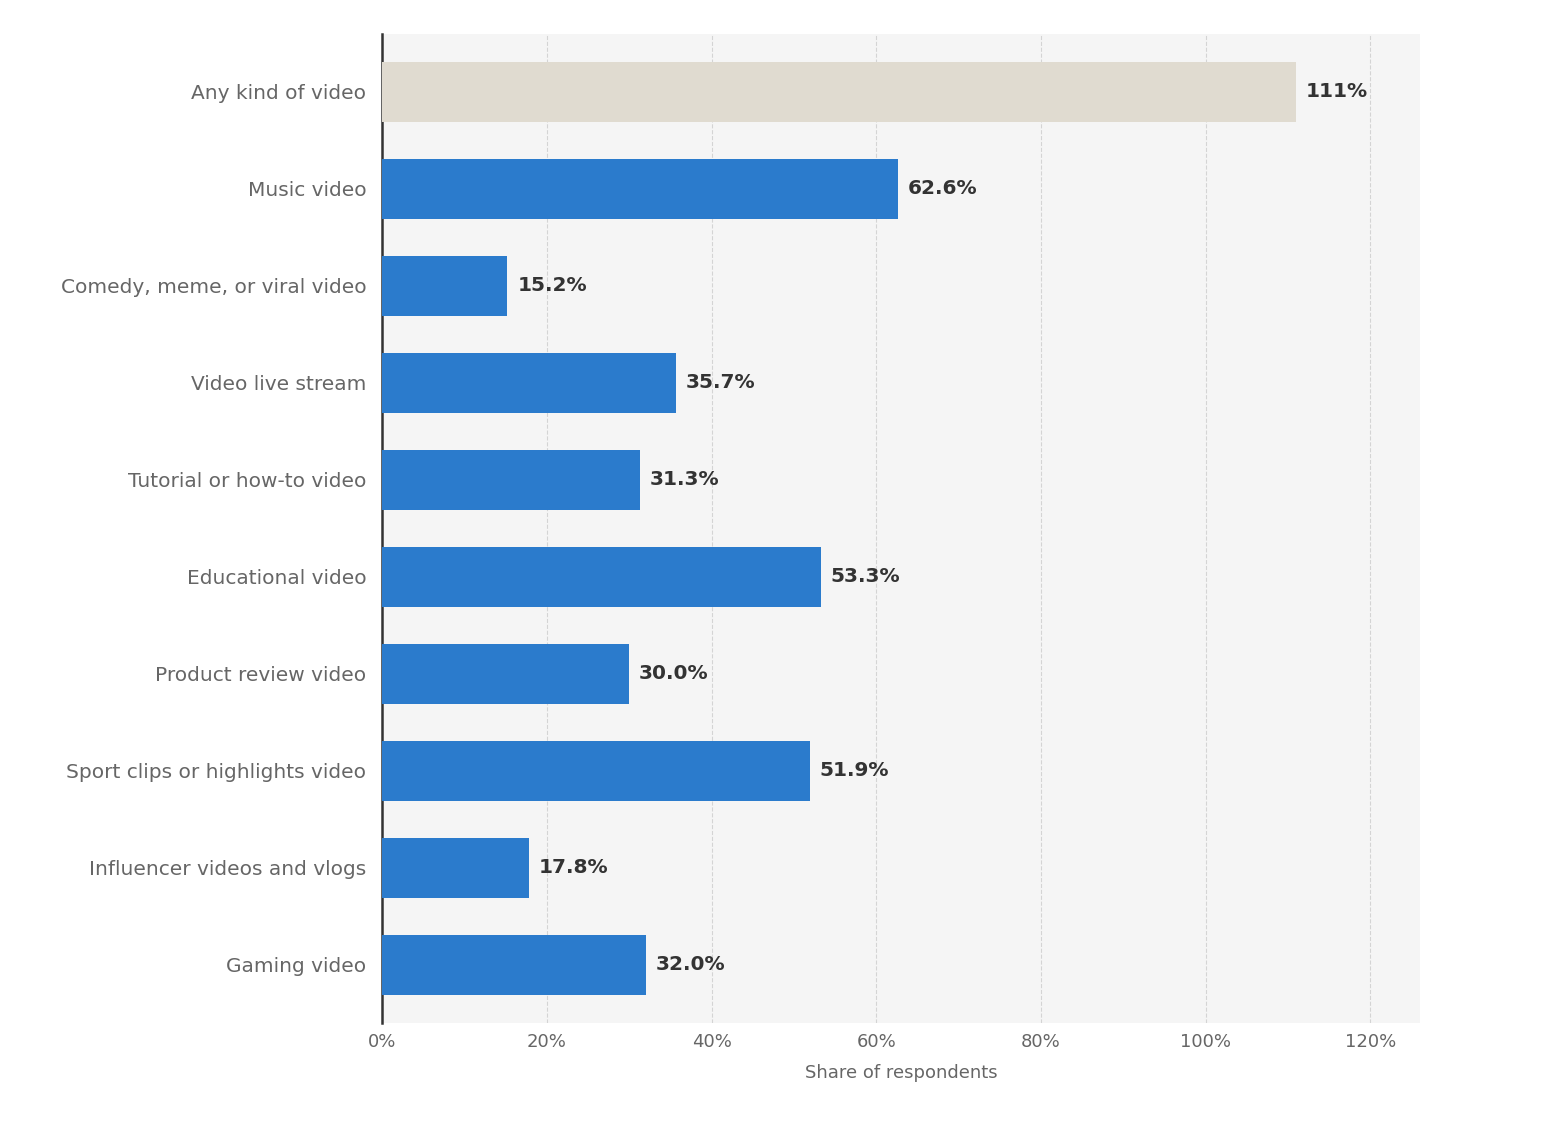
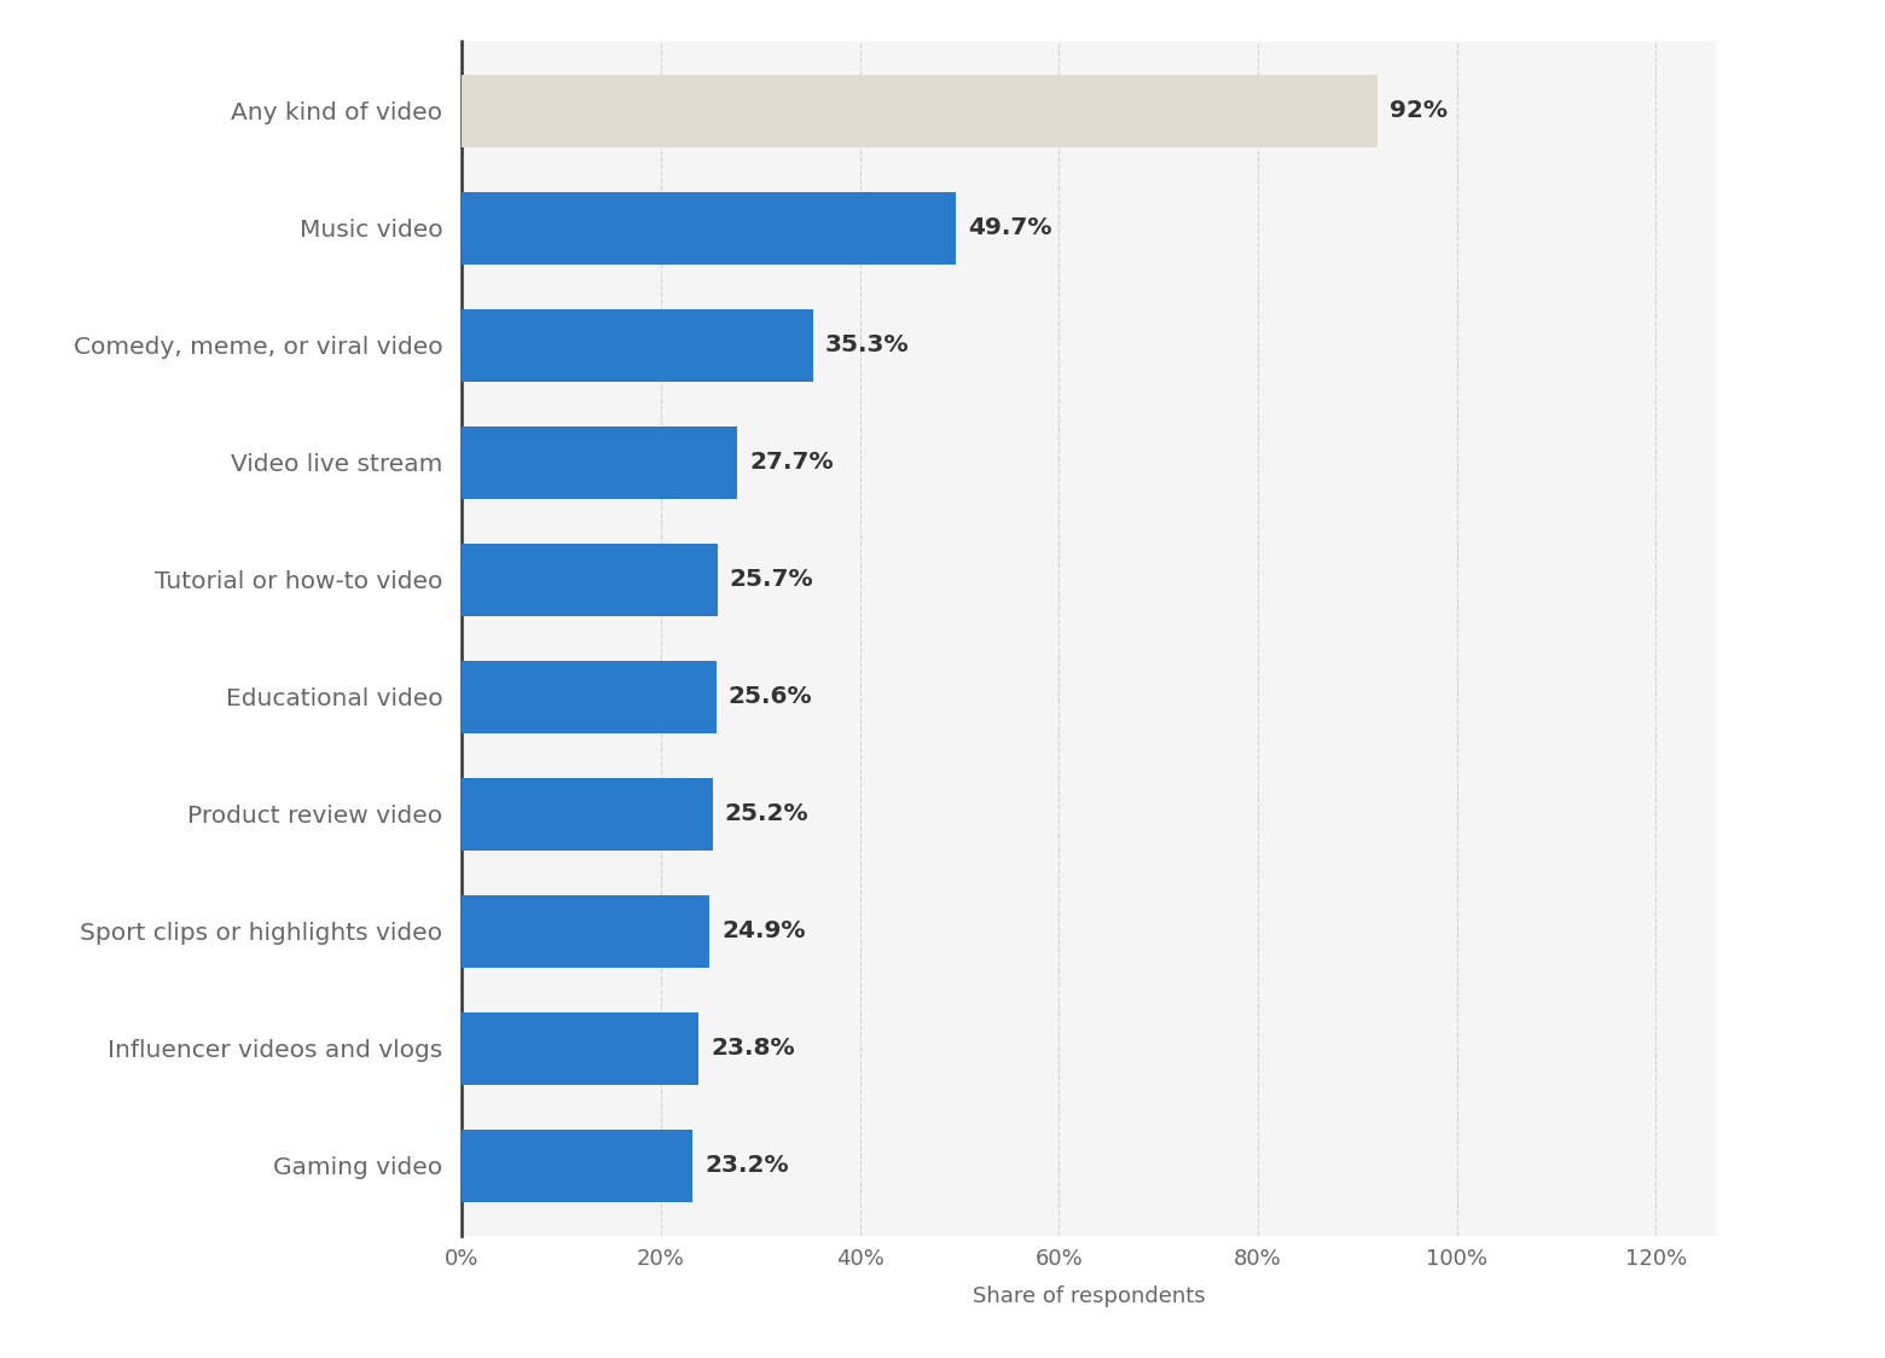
Any kind of video: 111% -> 92%
Music video: 62.6% -> 49.7%
Comedy, meme, or viral video: 15.2% -> 35.3%
Video live stream: 35.7% -> 27.7%
Tutorial or how-to video: 31.3% -> 25.7%
Educational video: 53.3% -> 25.6%
Product review video: 30.0% -> 25.2%
Sport clips or highlights video: 51.9% -> 24.9%
Influencer videos and vlogs: 17.8% -> 23.8%
Gaming video: 32.0% -> 23.2%
